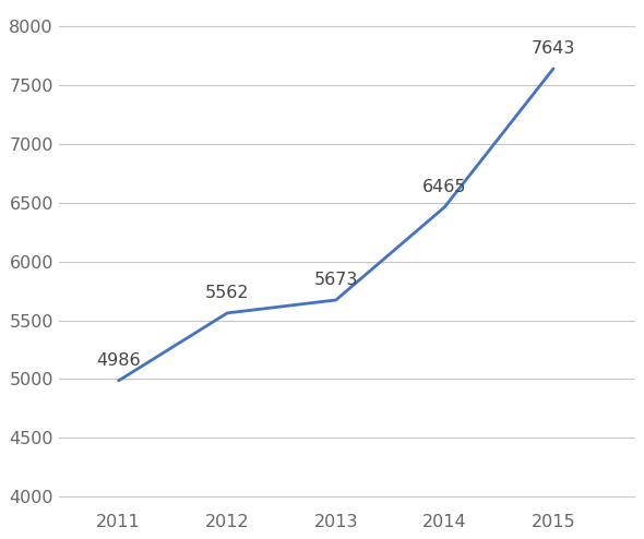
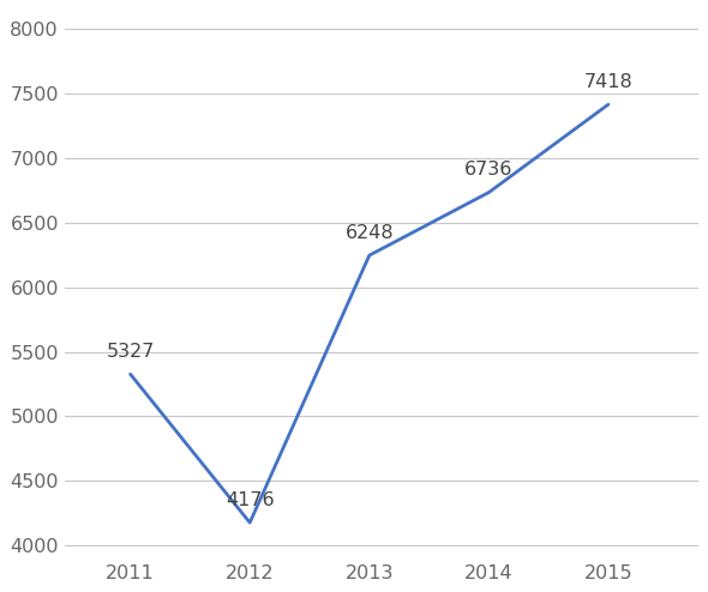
2011: 4986 -> 5327
2012: 5562 -> 4176
2013: 5673 -> 6248
2014: 6465 -> 6736
2015: 7643 -> 7418
